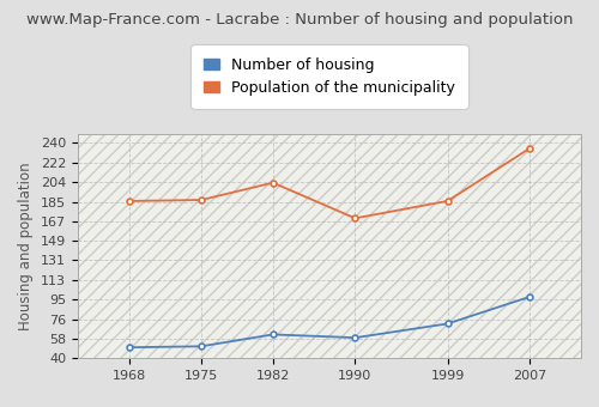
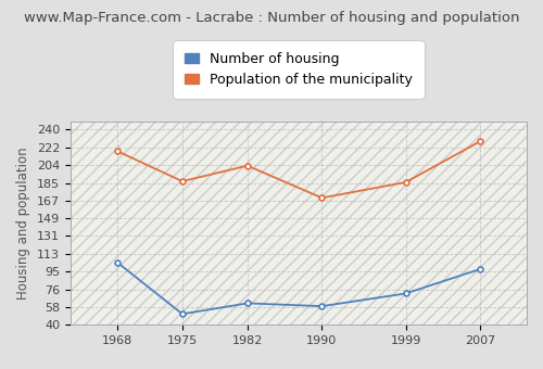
Number of housing/1968: 50 -> 104
Population of the municipality/1968: 186 -> 218
Population of the municipality/2007: 235 -> 228
